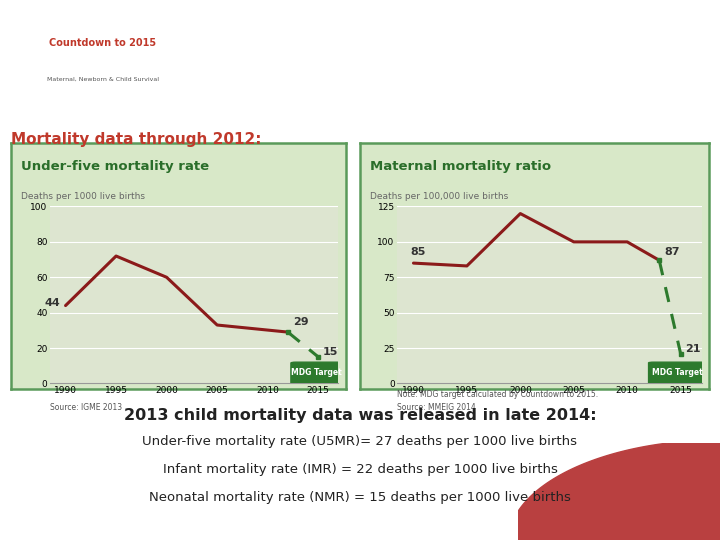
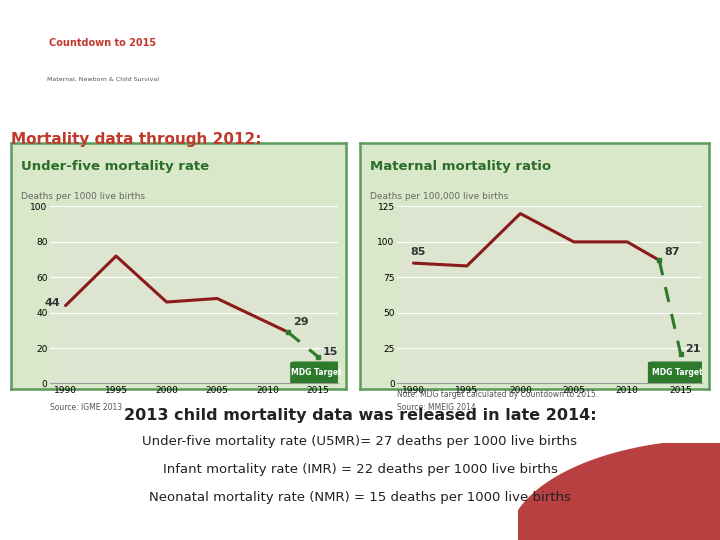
2000: 60 -> 46
2005: 33 -> 48
